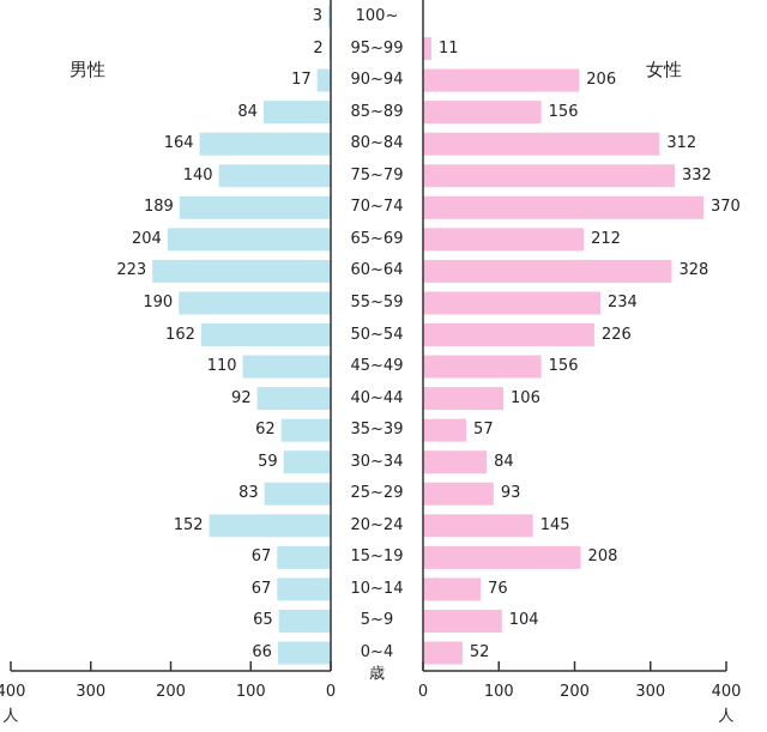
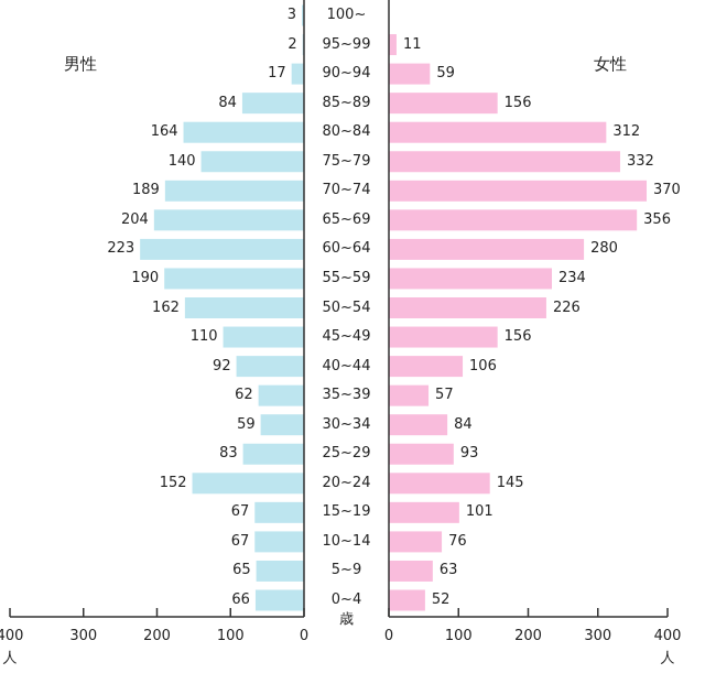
女性/90~94: 206 -> 59
女性/65~69: 212 -> 356
女性/60~64: 328 -> 280
女性/15~19: 208 -> 101
女性/5~9: 104 -> 63
